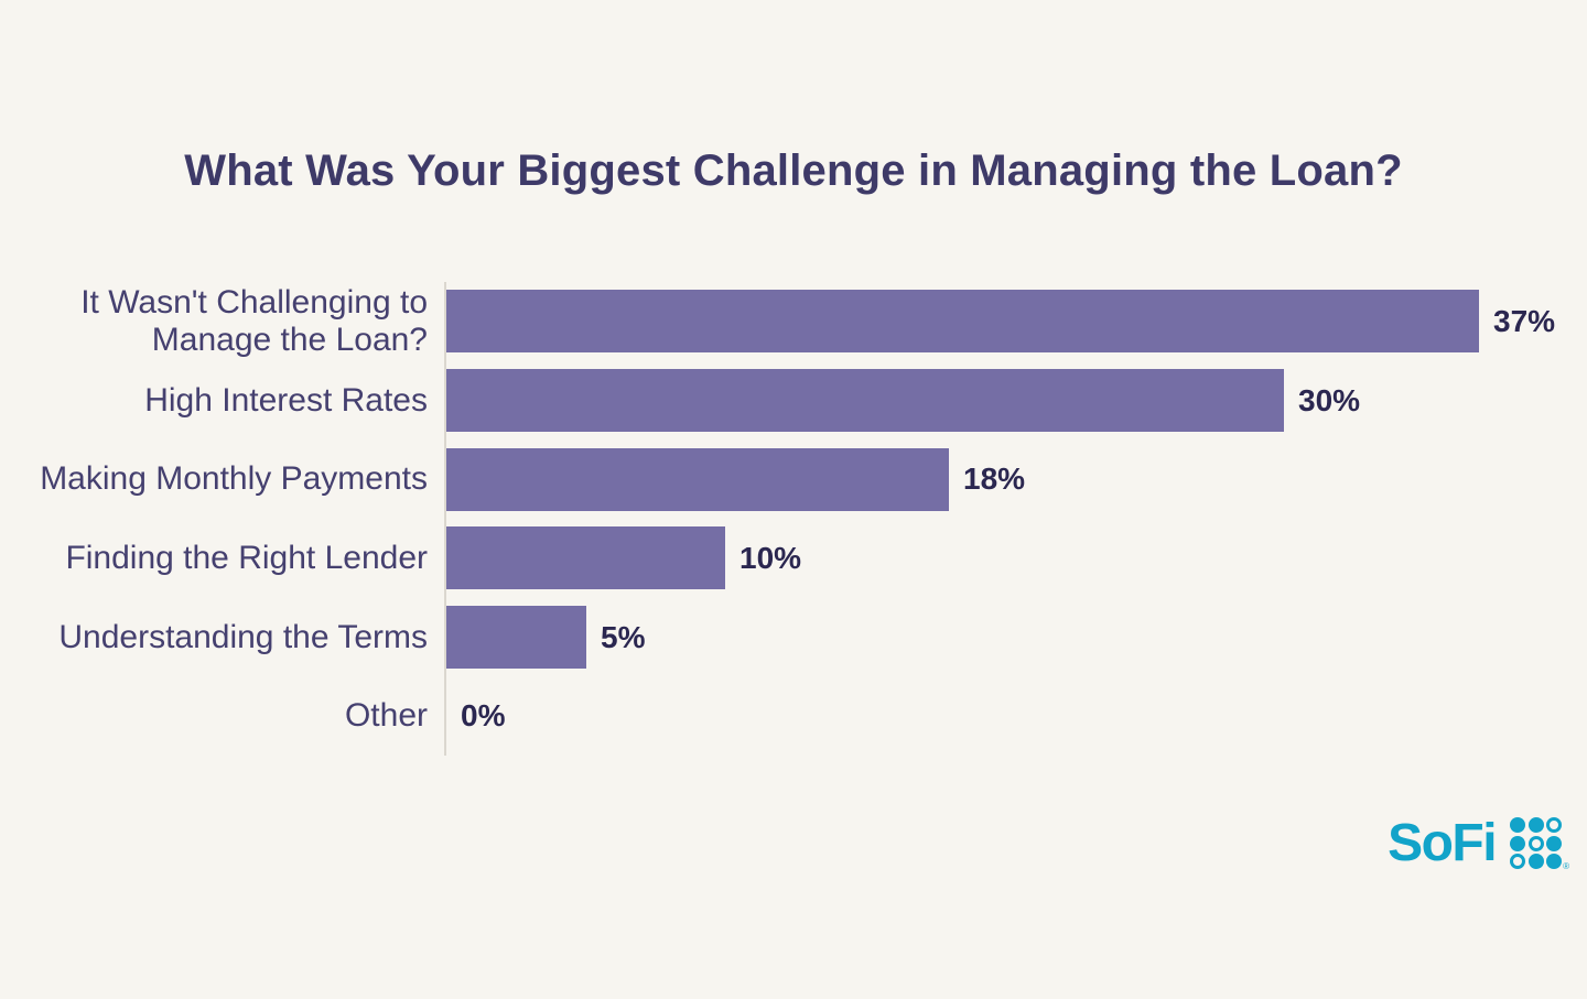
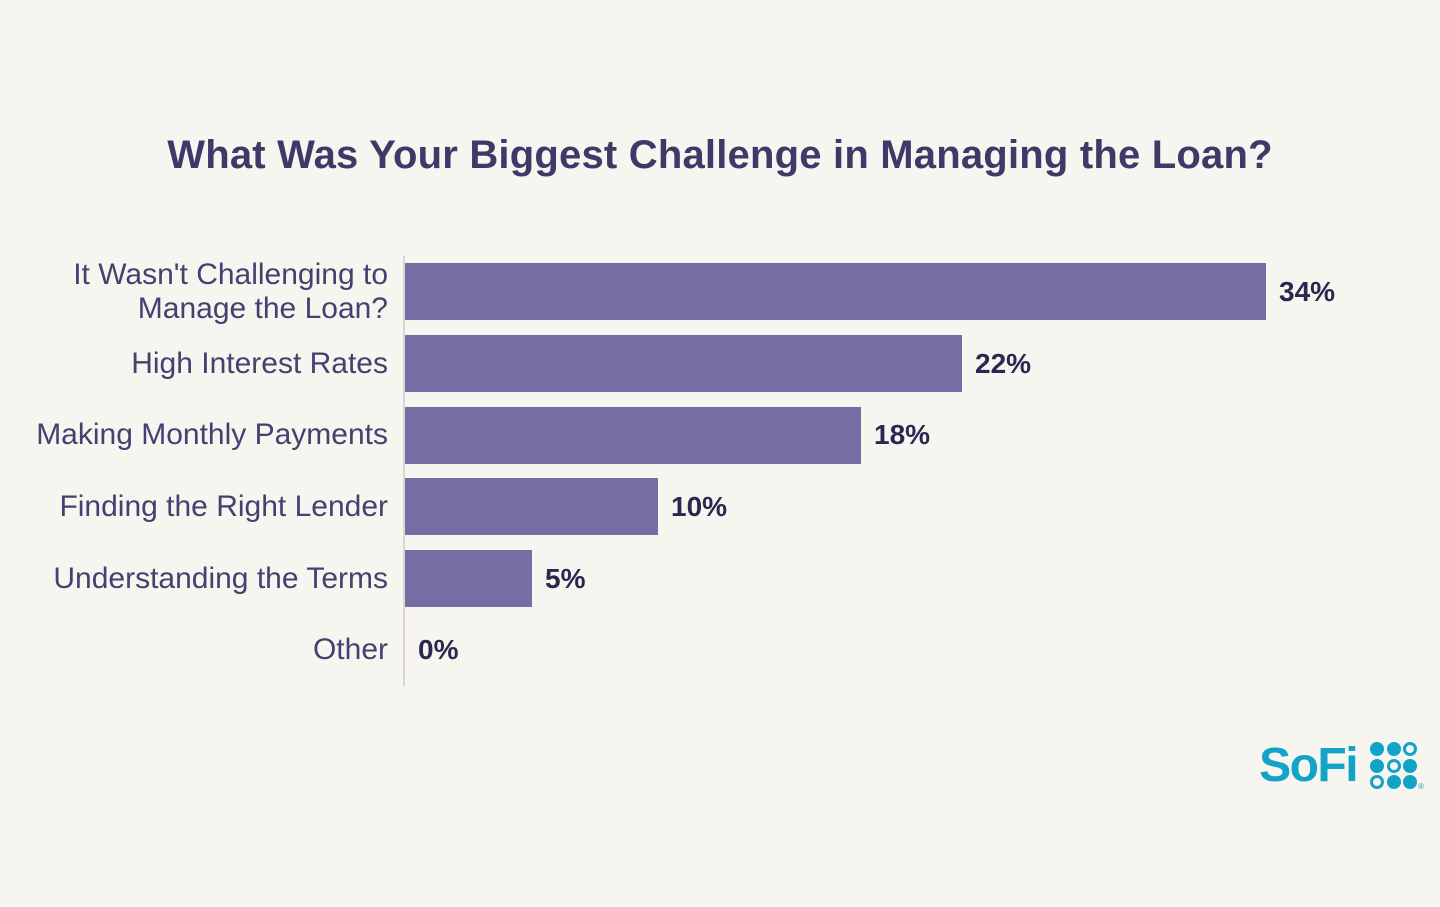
It Wasn't Challenging to Manage the Loan?: 37% -> 34%
High Interest Rates: 30% -> 22%
